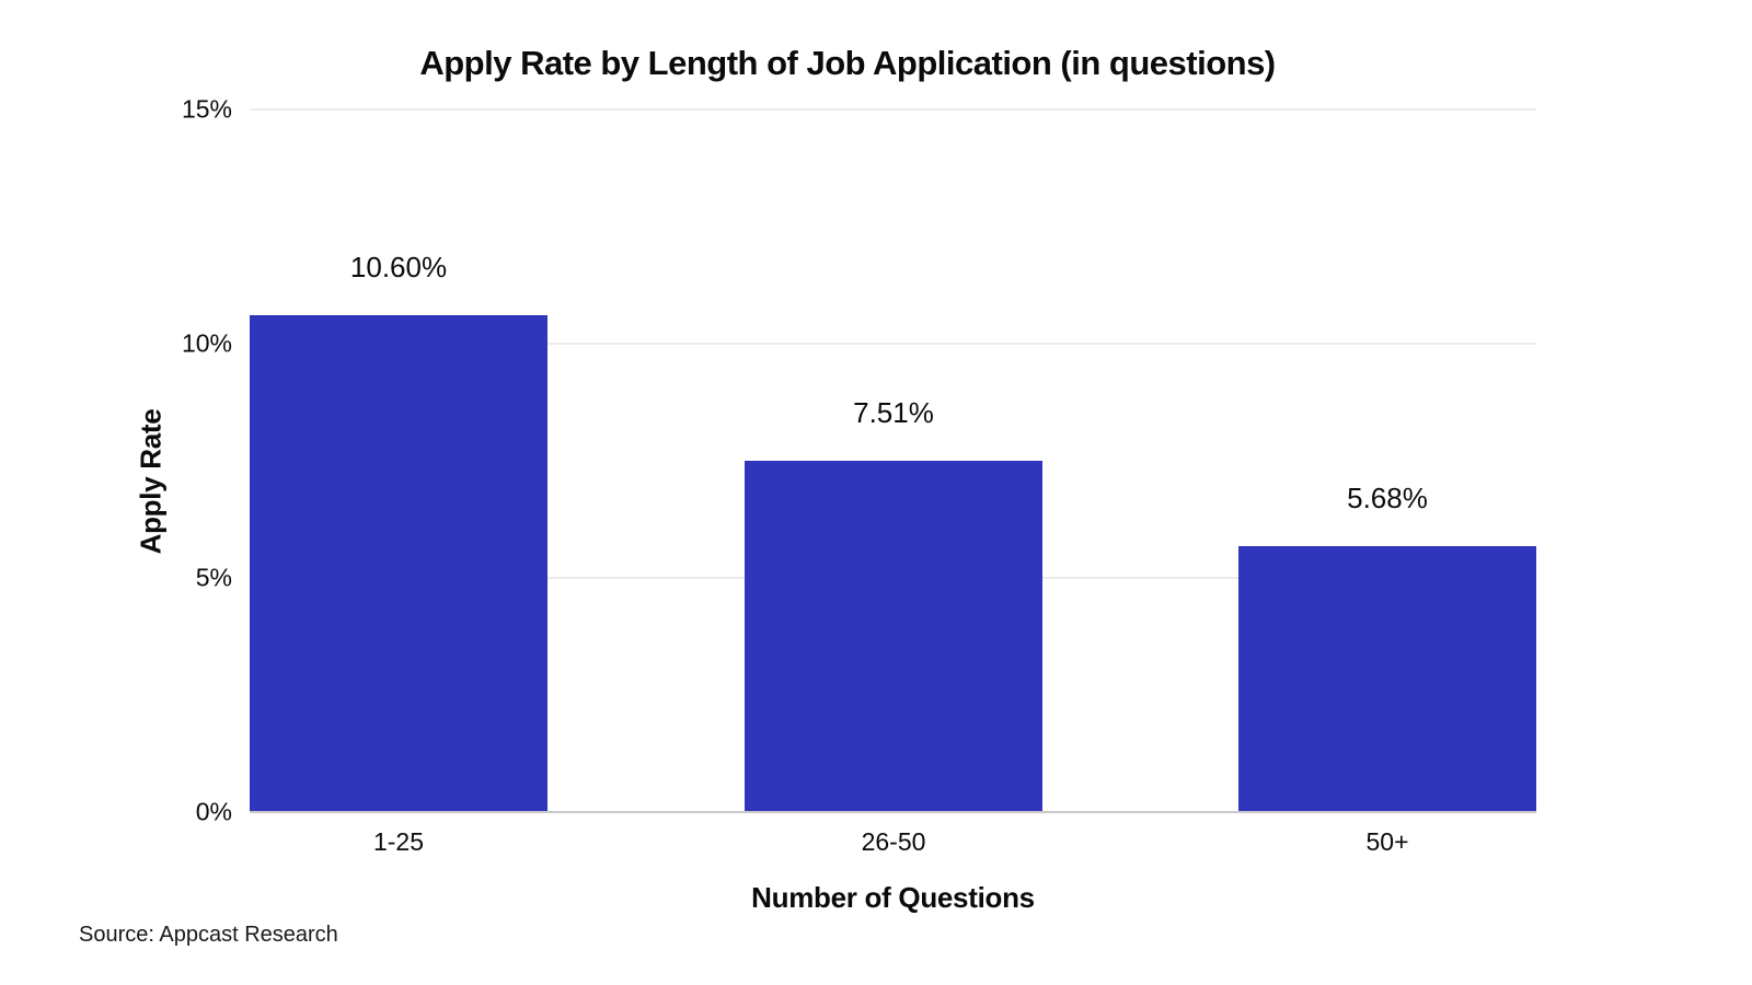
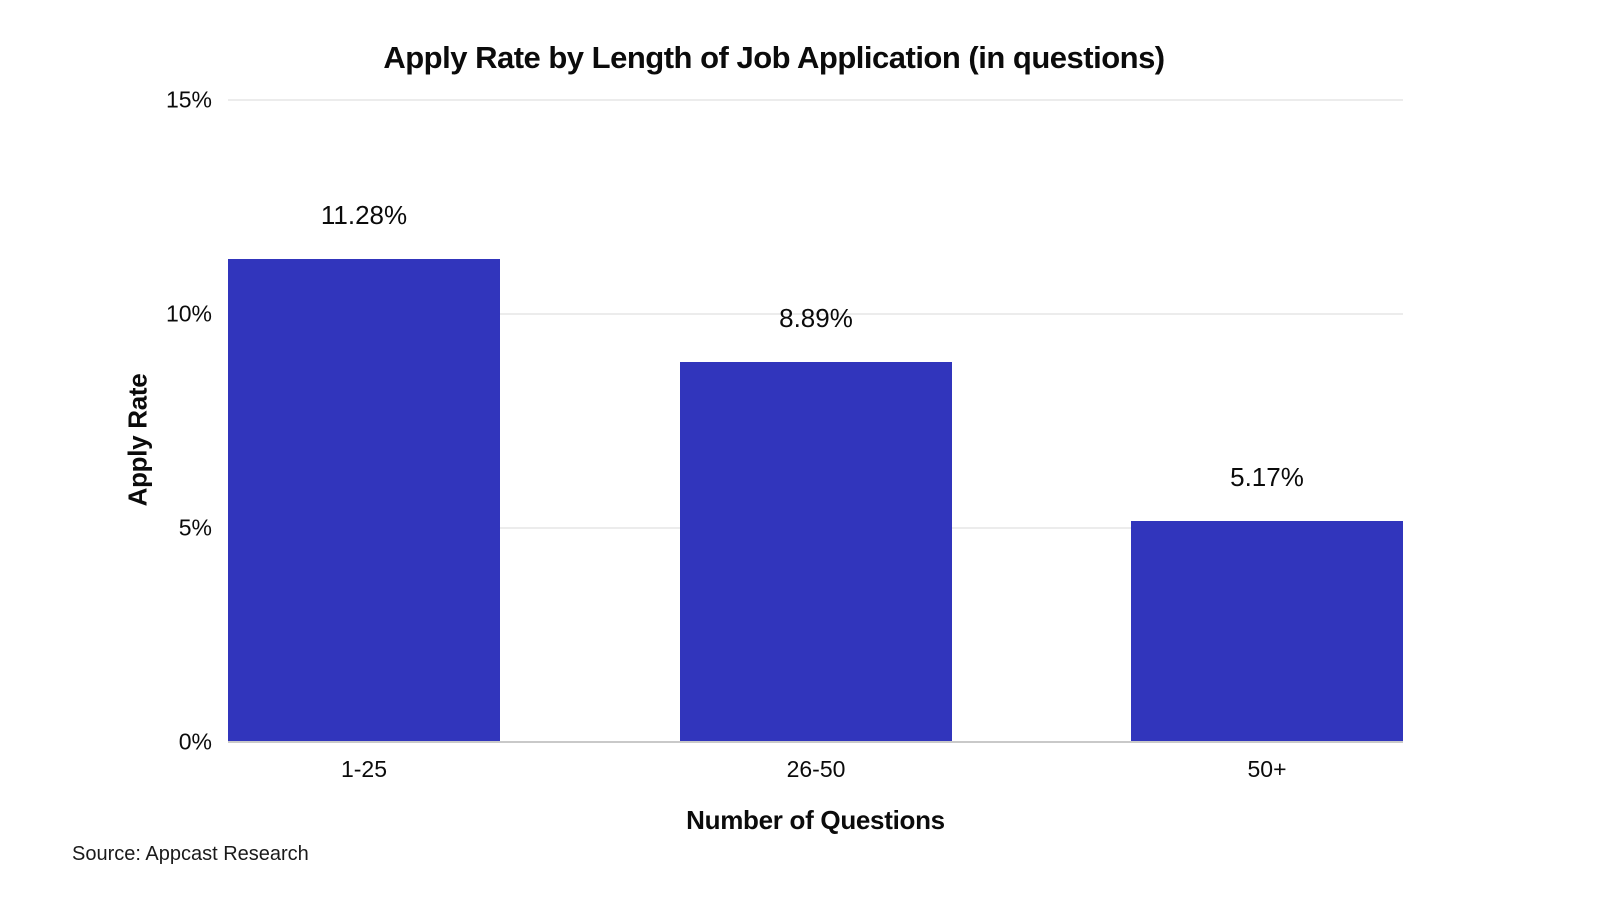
1-25: 10.60% -> 11.28%
26-50: 7.51% -> 8.89%
50+: 5.68% -> 5.17%
